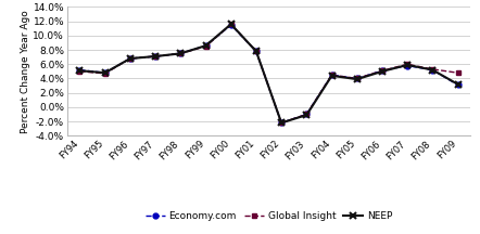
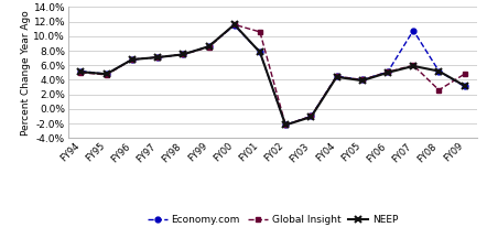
Global Insight/FY01: 7.8% -> 10.6%
Economy.com/FY07: 5.8% -> 10.8%
Global Insight/FY08: 5.3% -> 2.6%
